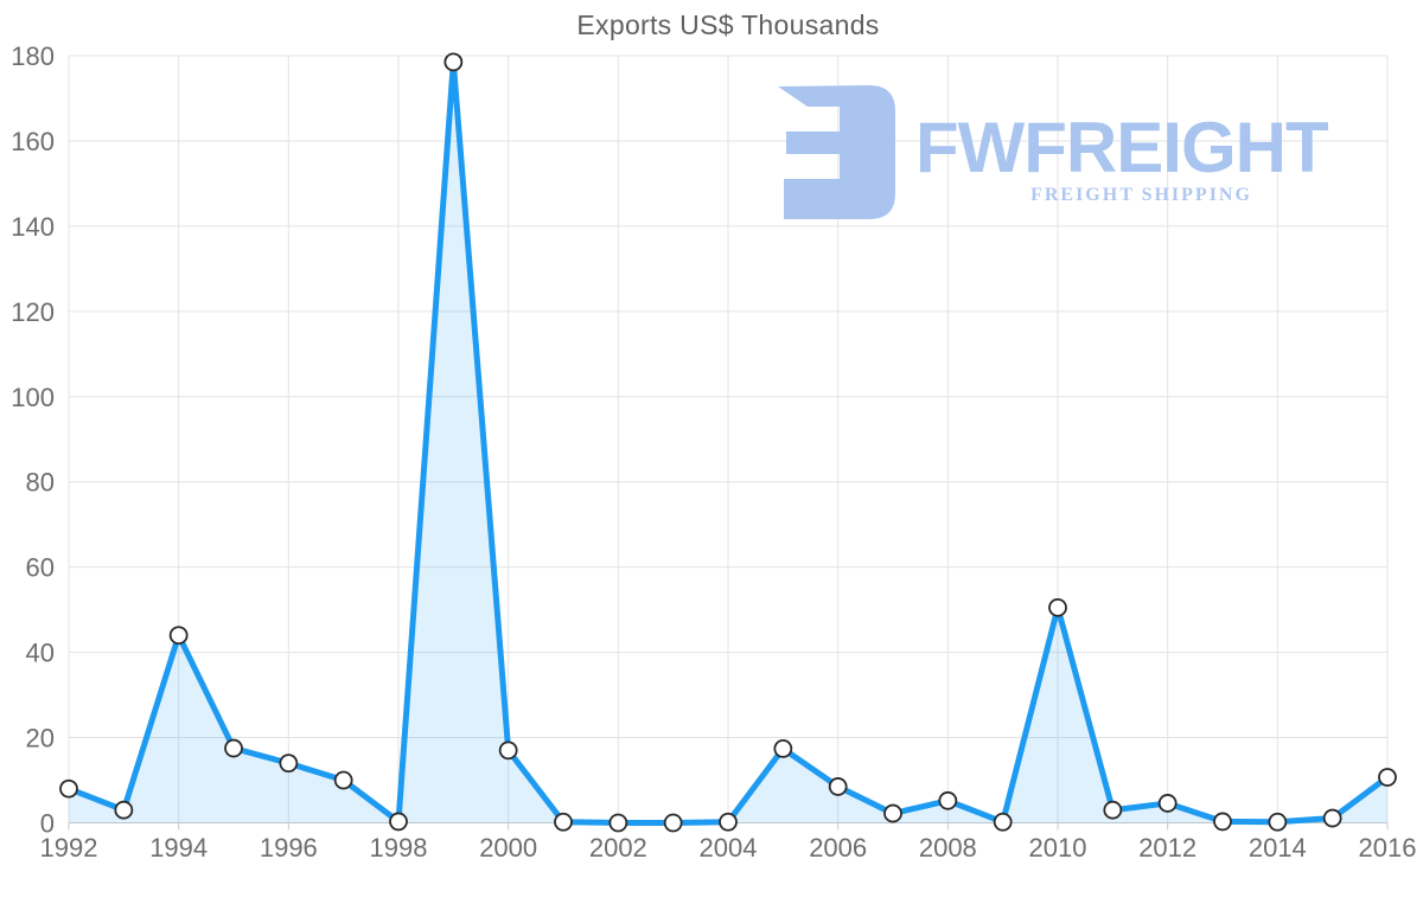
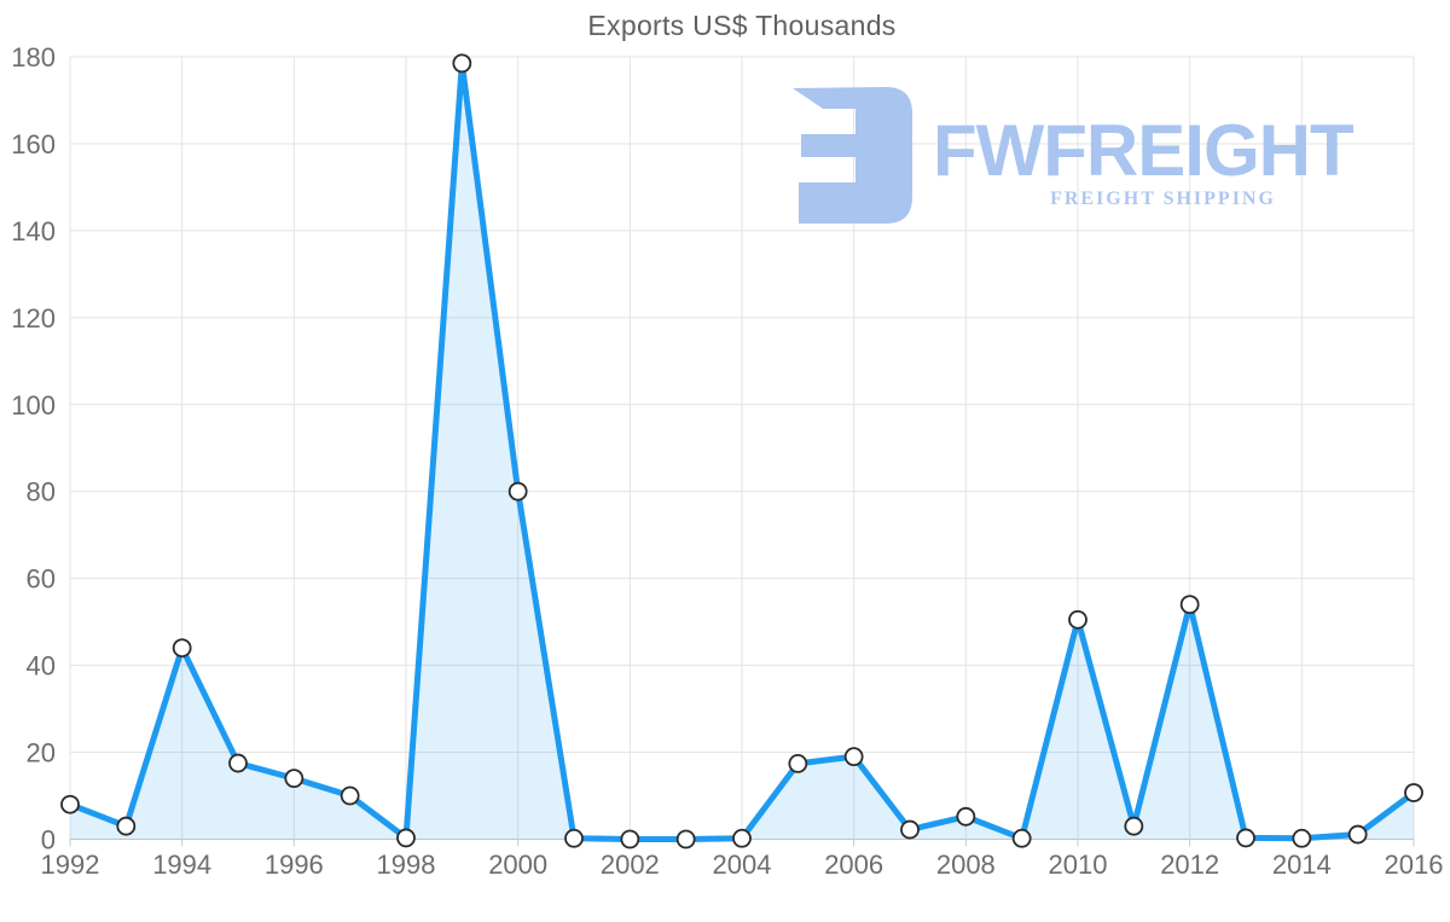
2000: 17 -> 80
2006: 8 -> 19
2012: 5 -> 54
